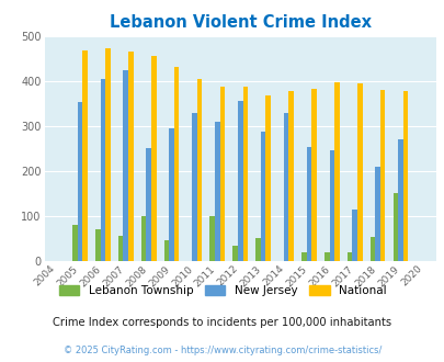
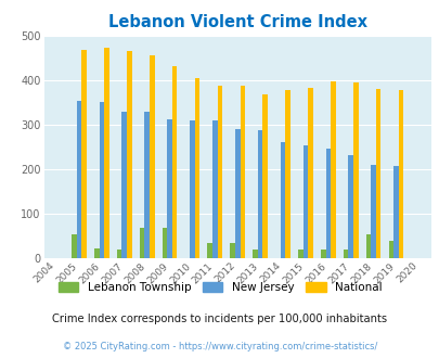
Lebanon Township/2005: 80 -> 52
Lebanon Township/2006: 70 -> 20
New Jersey/2006: 405 -> 350
Lebanon Township/2007: 55 -> 18
New Jersey/2007: 425 -> 328
Lebanon Township/2008: 100 -> 68
New Jersey/2008: 250 -> 329
Lebanon Township/2009: 45 -> 68
New Jersey/2009: 295 -> 311
New Jersey/2010: 330 -> 309
Lebanon Township/2011: 100 -> 33
New Jersey/2012: 355 -> 291
Lebanon Township/2013: 50 -> 18
New Jersey/2014: 330 -> 260
New Jersey/2017: 115 -> 230
Lebanon Township/2019: 150 -> 38
New Jersey/2019: 270 -> 207
